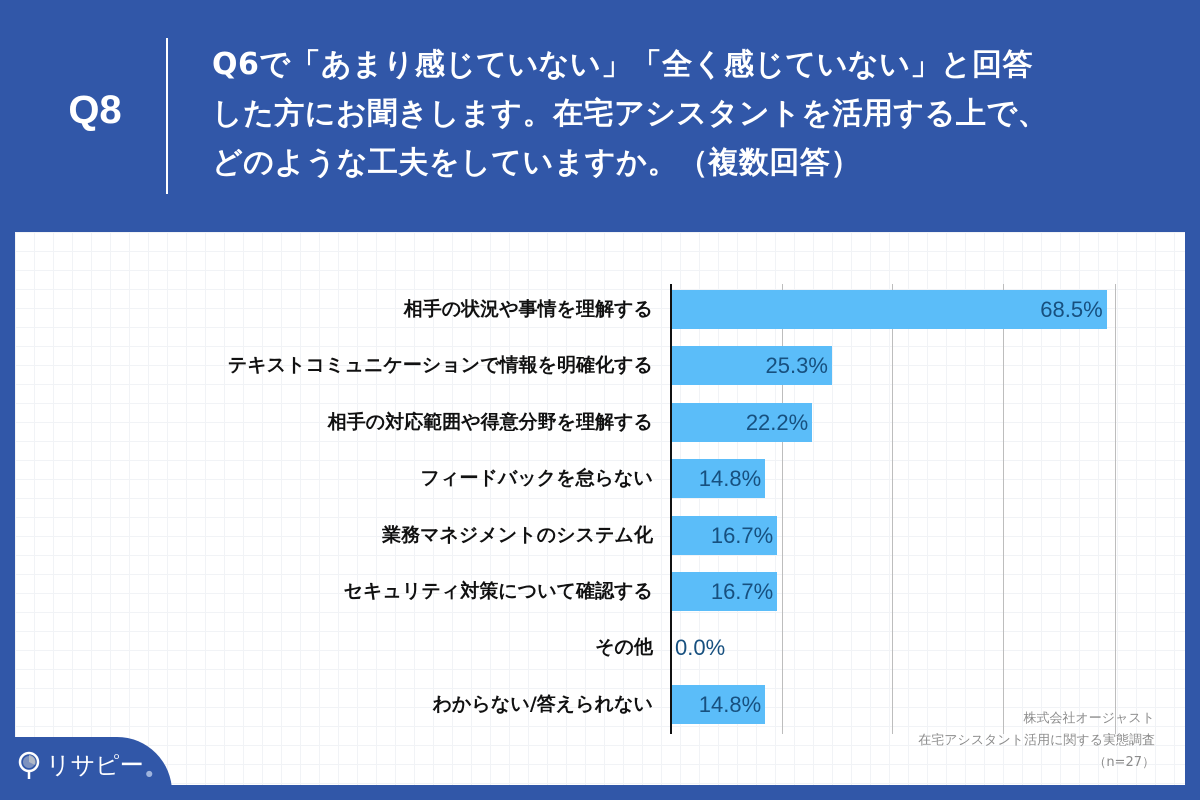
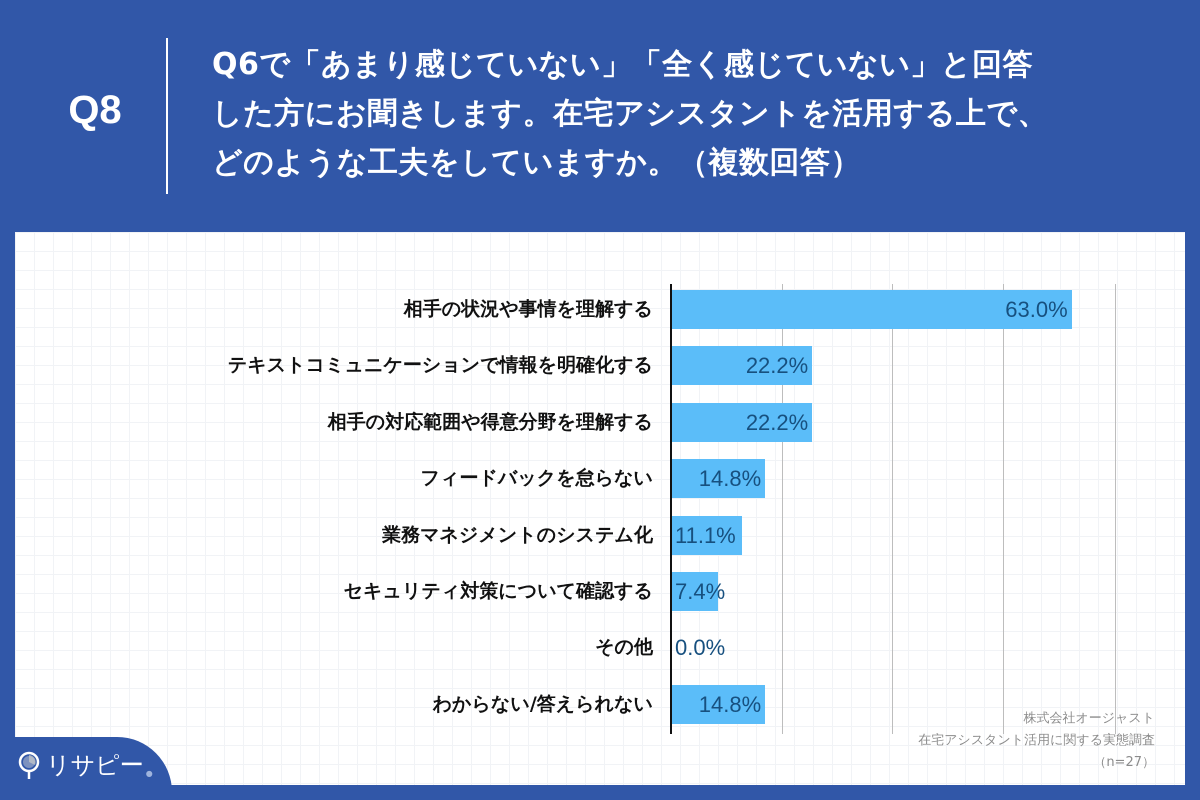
相手の状況や事情を理解する: 68.5% -> 63.0%
テキストコミュニケーションで情報を明確化する: 25.3% -> 22.2%
業務マネジメントのシステム化: 16.7% -> 11.1%
セキュリティ対策について確認する: 16.7% -> 7.4%
